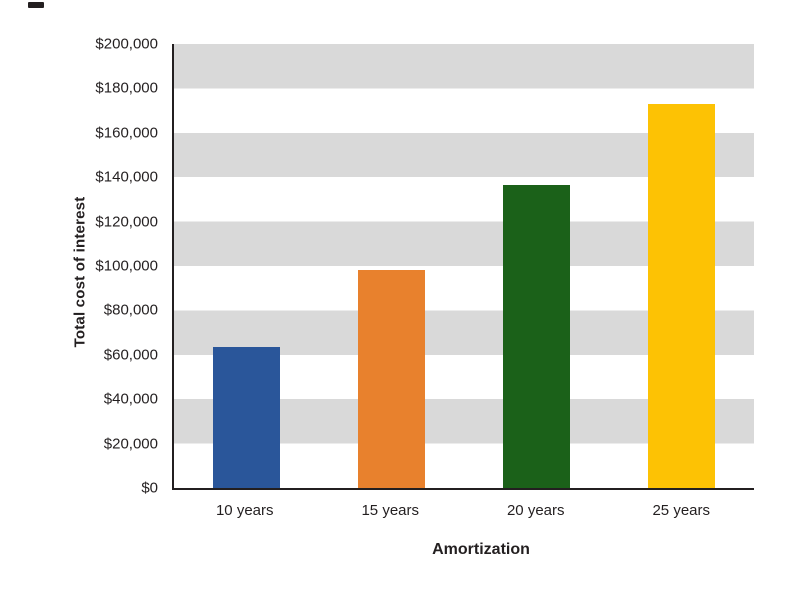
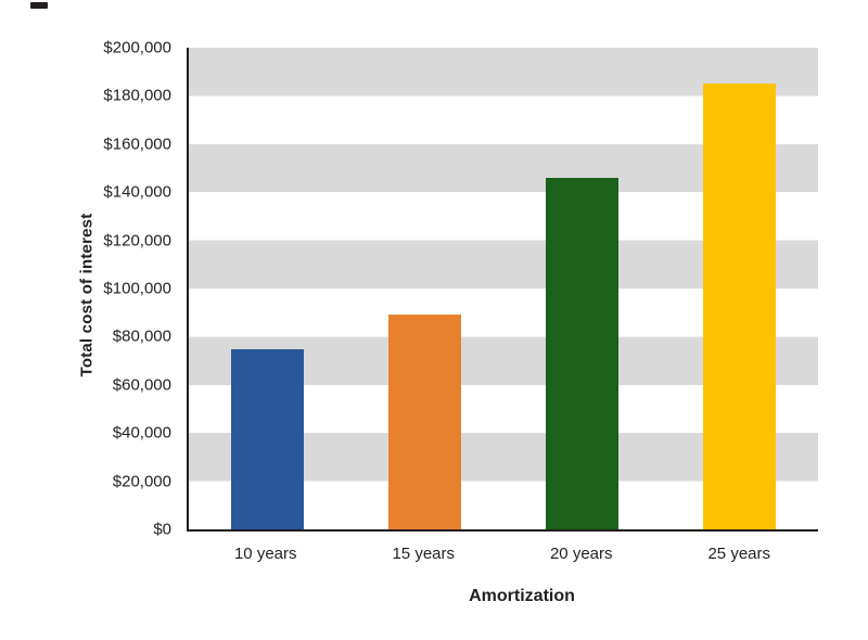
10 years: $64000 -> $75000
15 years: $98000 -> $89000
20 years: $136000 -> $146000
25 years: $173000 -> $185000
